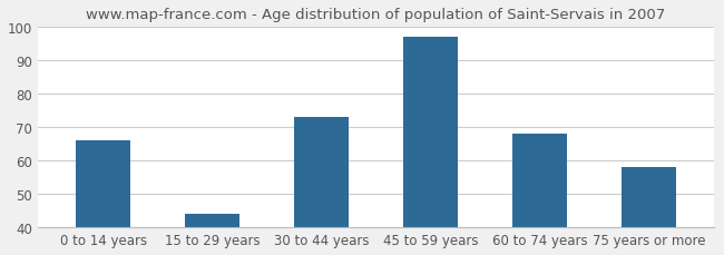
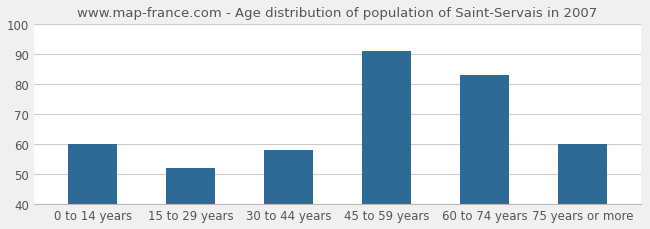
0 to 14 years: 66 -> 60
15 to 29 years: 44 -> 52
30 to 44 years: 73 -> 58
45 to 59 years: 97 -> 91
60 to 74 years: 68 -> 83
75 years or more: 58 -> 60
